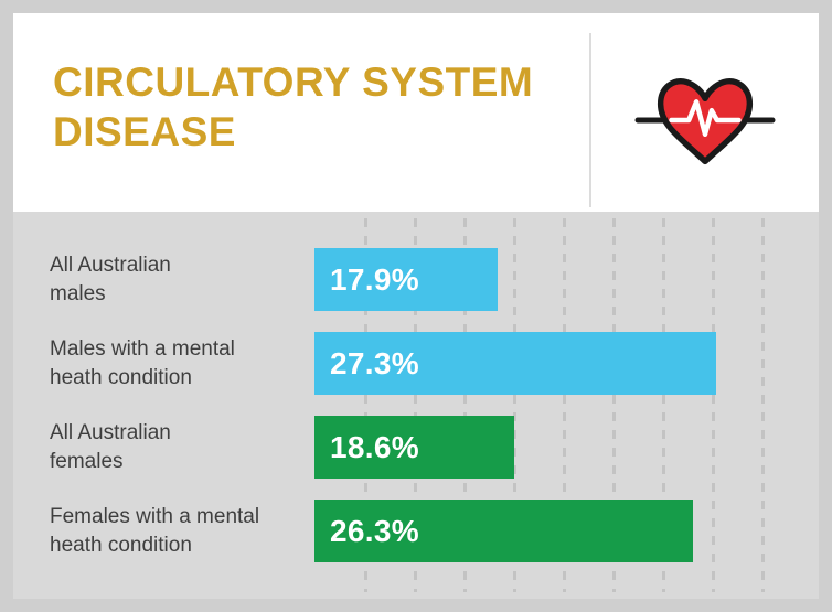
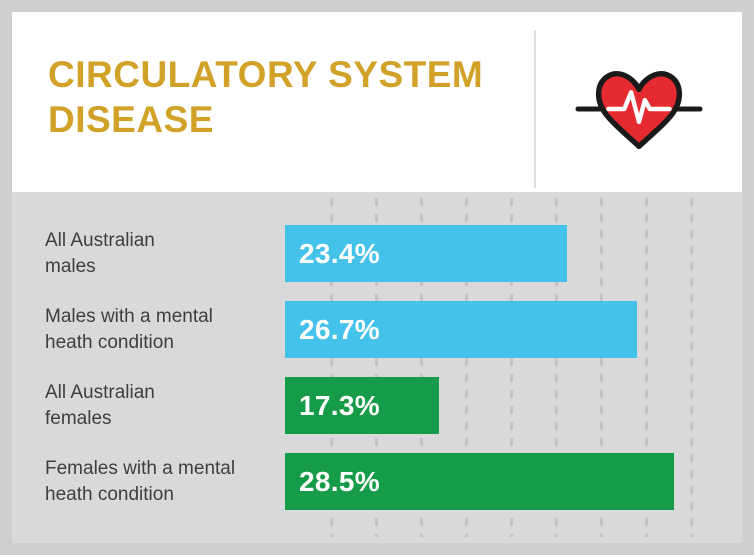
All Australian males: 17.9% -> 23.4%
Males with a mental heath condition: 27.3% -> 26.7%
All Australian females: 18.6% -> 17.3%
Females with a mental heath condition: 26.3% -> 28.5%
